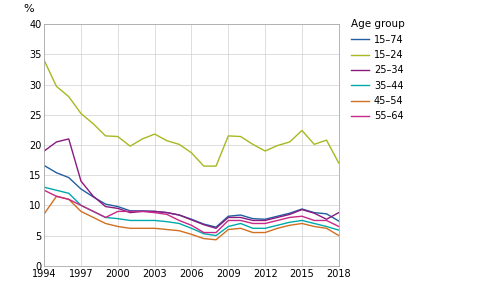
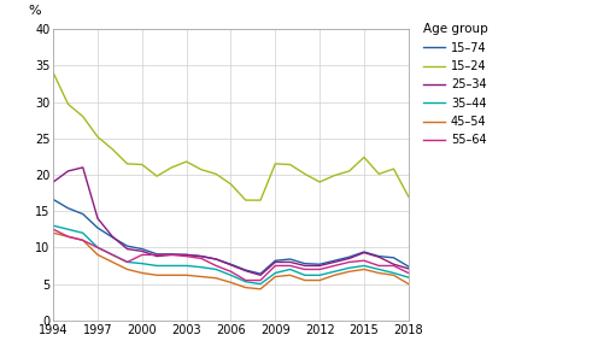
45–54/1994: 8.6 -> 12.0
25–34/2018: 8.8 -> 7.1
